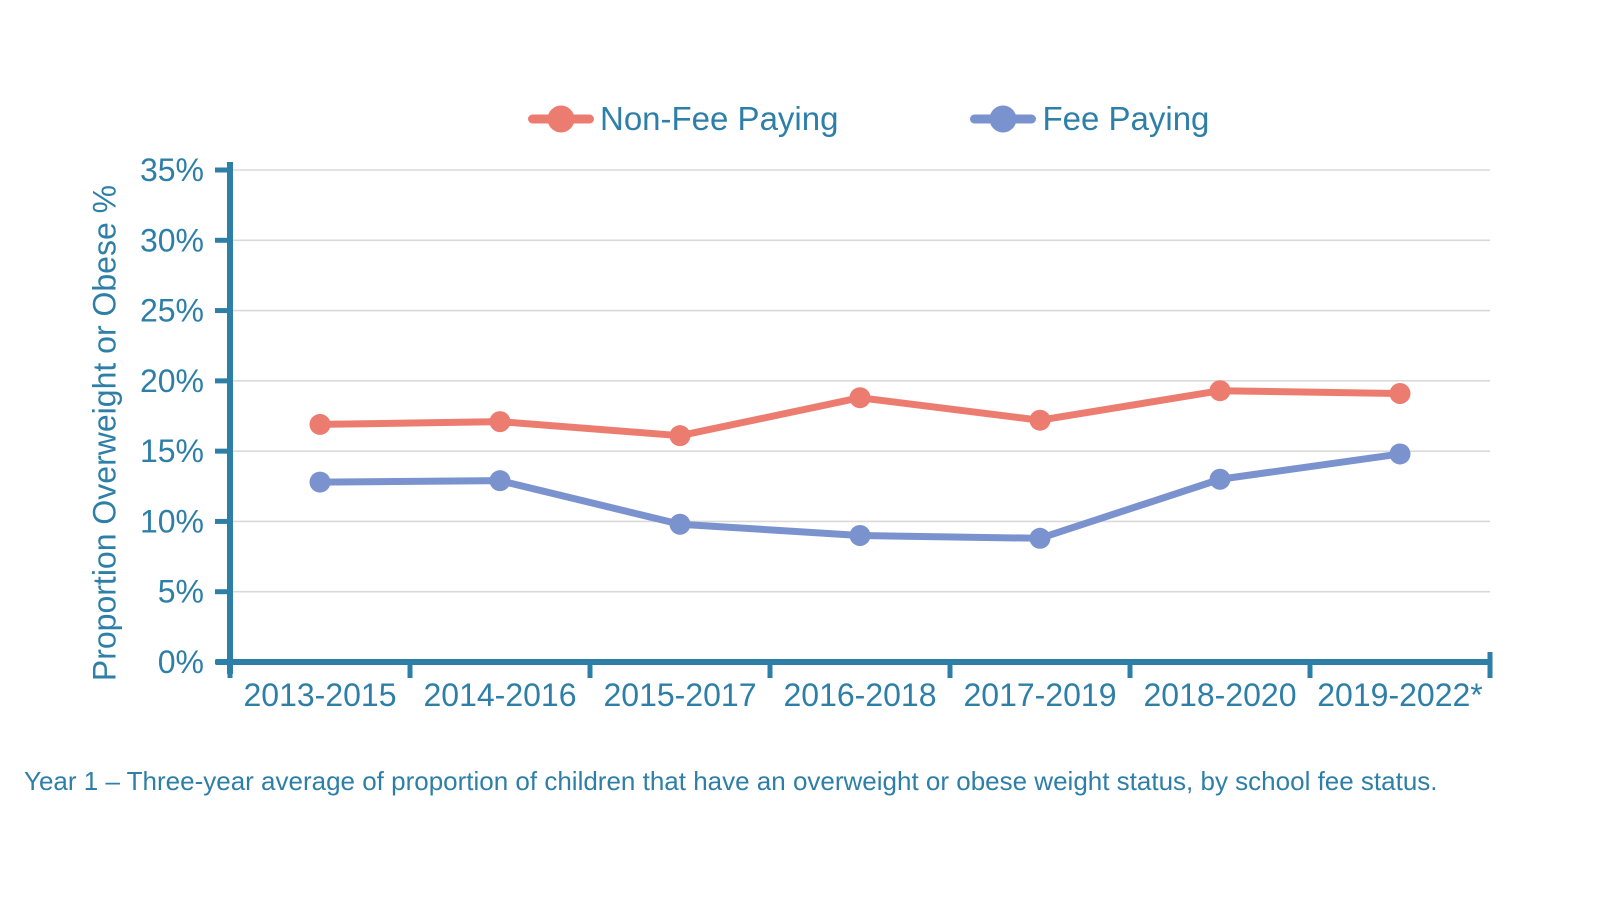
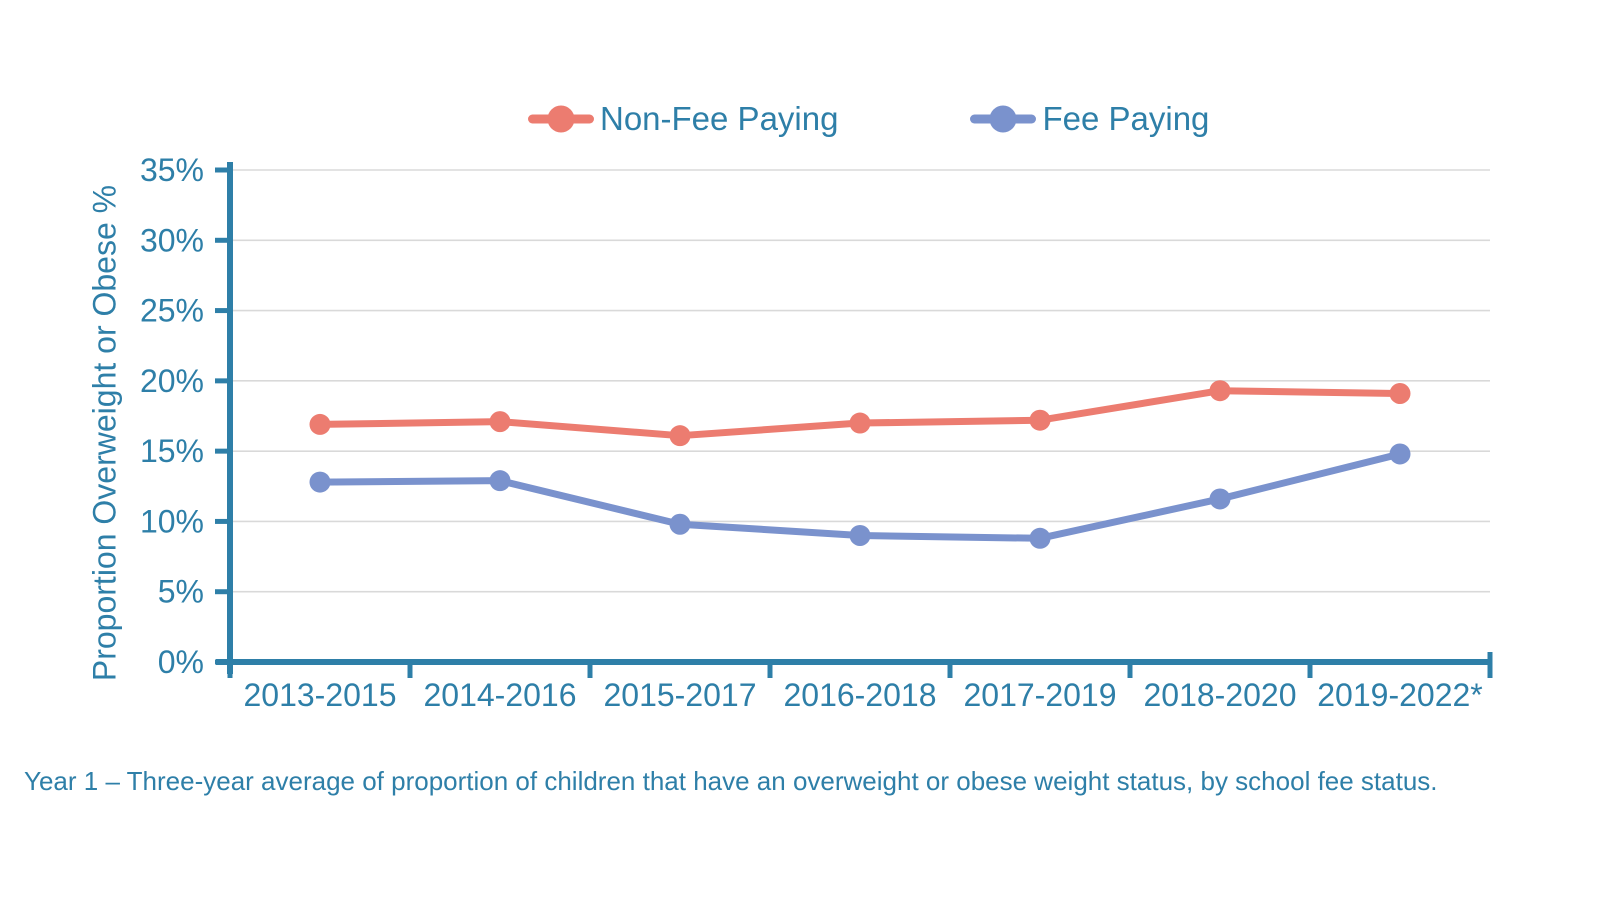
Non-Fee Paying/2016-2018: 18.8% -> 17.0%
Fee Paying/2018-2020: 13.0% -> 11.6%
